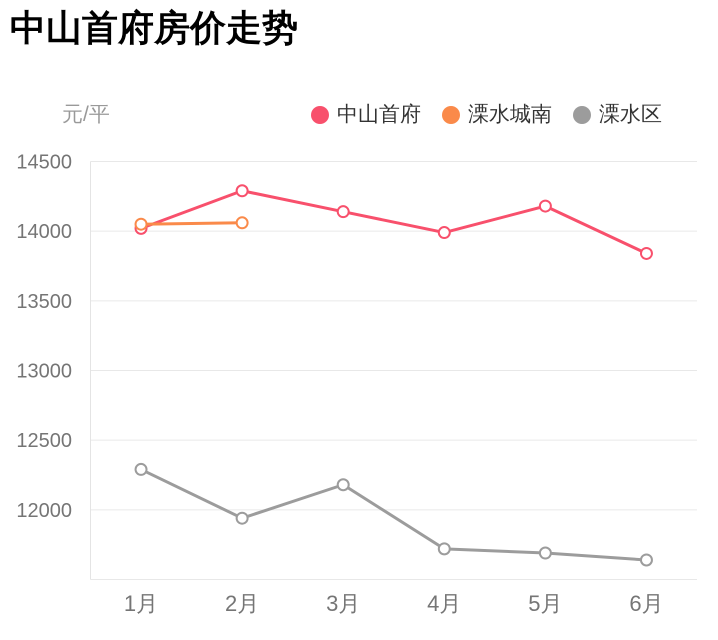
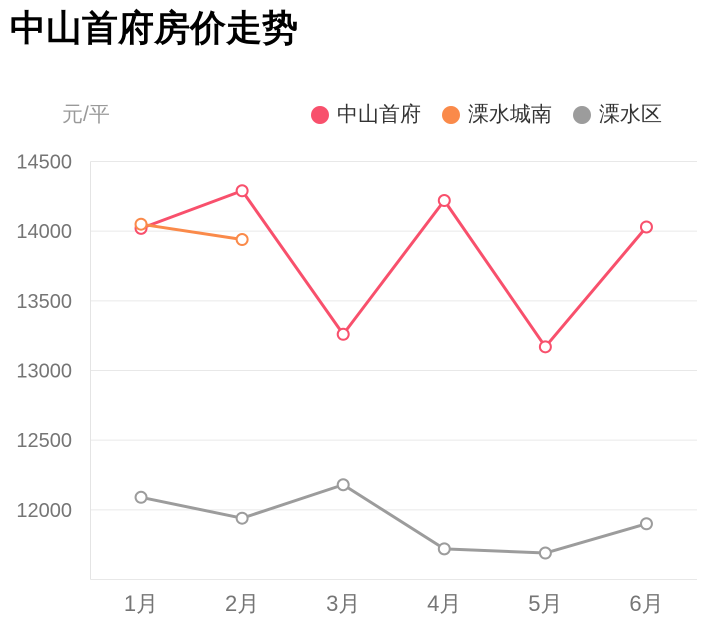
溧水区/1月: 12290 -> 12090
溧水城南/2月: 14060 -> 13940
中山首府/3月: 14140 -> 13260
中山首府/4月: 13990 -> 14220
中山首府/5月: 14180 -> 13170
中山首府/6月: 13840 -> 14030
溧水区/6月: 11640 -> 11900
